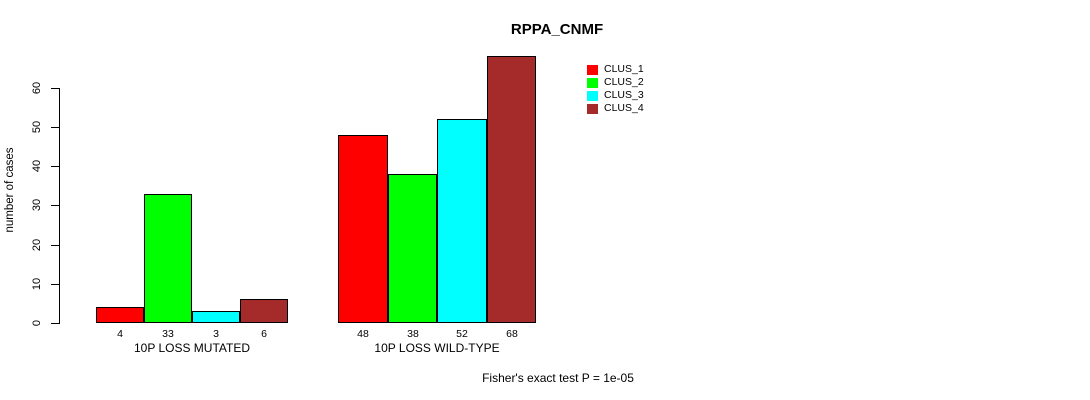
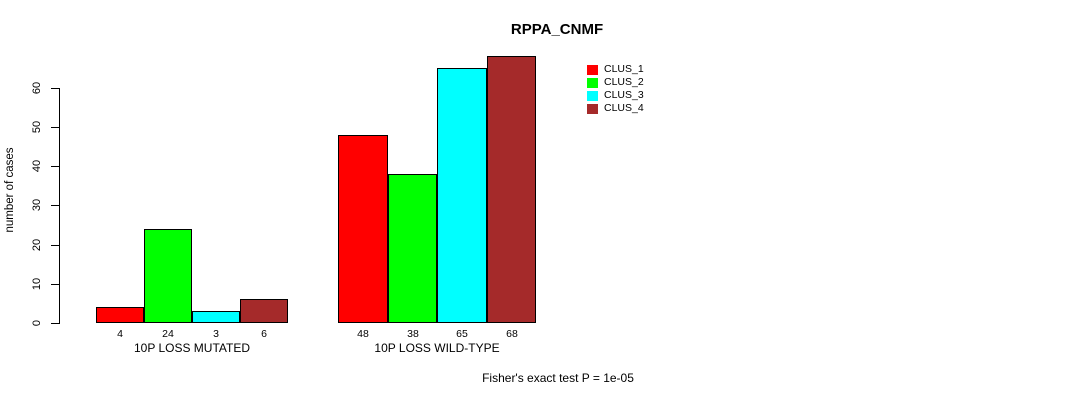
CLUS_2/10P LOSS MUTATED: 33 -> 24
CLUS_3/10P LOSS WILD-TYPE: 52 -> 65
